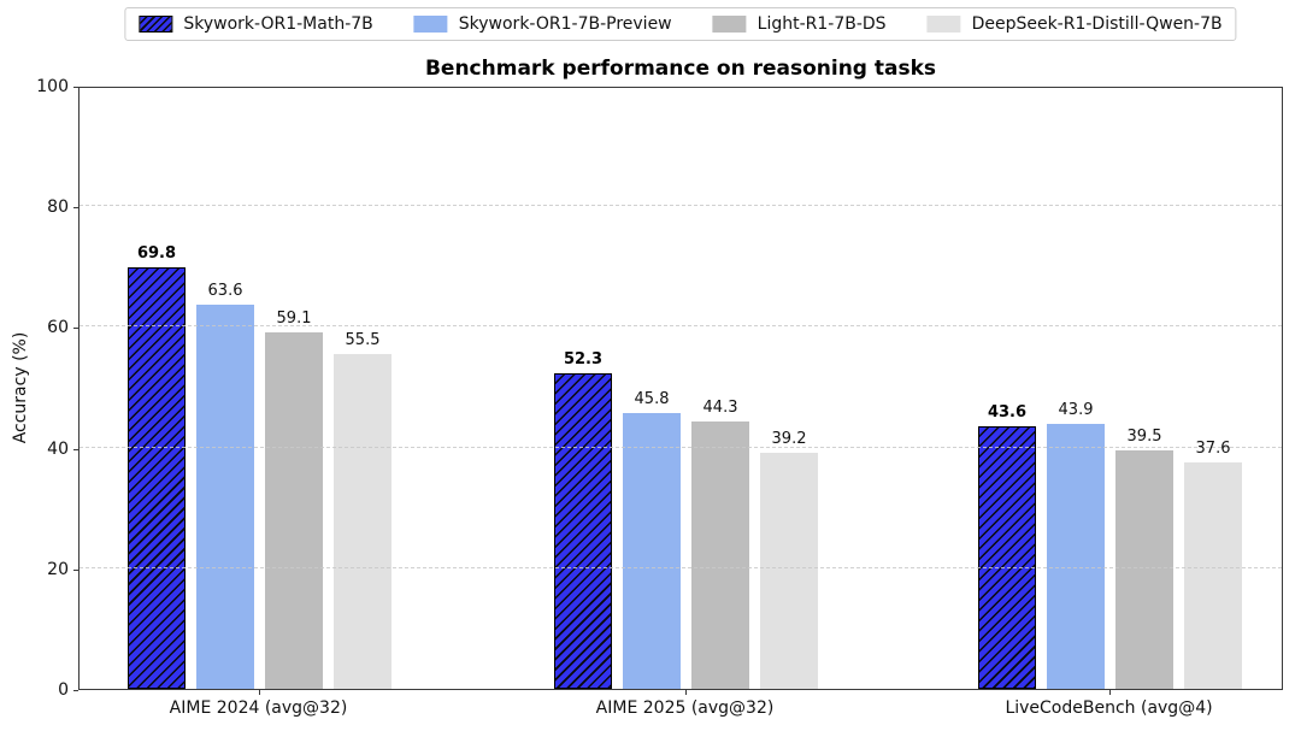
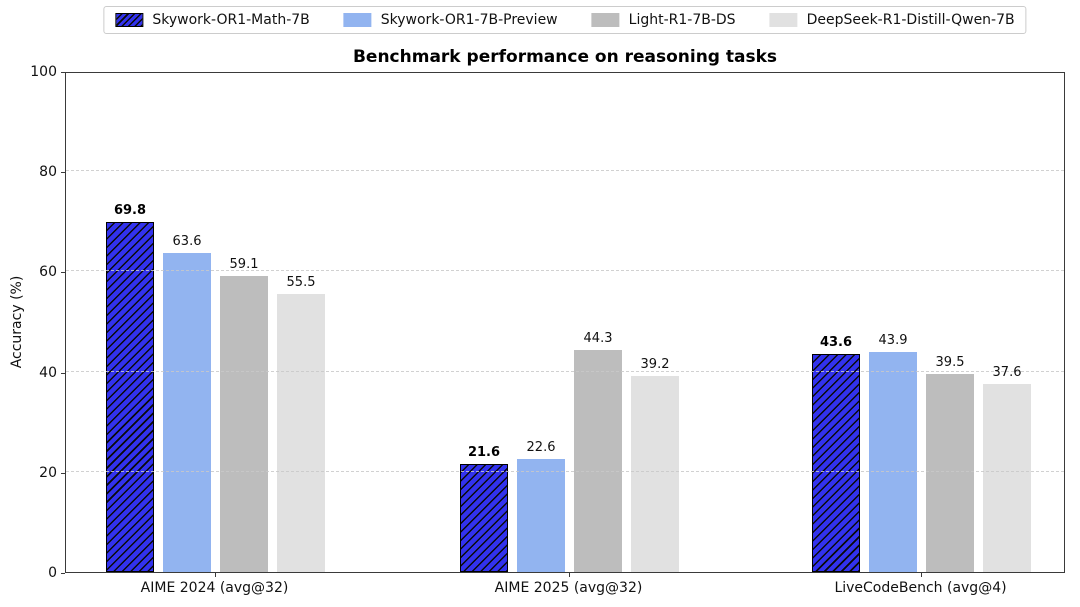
Skywork-OR1-Math-7B/AIME 2025 (avg@32): 52.3 -> 21.6
Skywork-OR1-7B-Preview/AIME 2025 (avg@32): 45.8 -> 22.6
